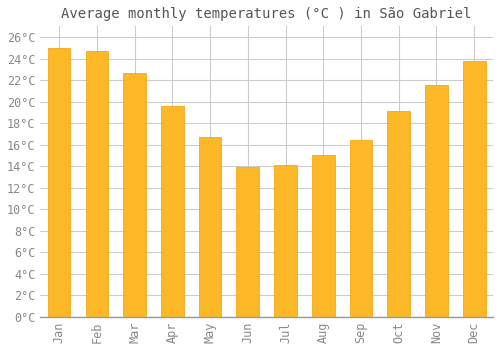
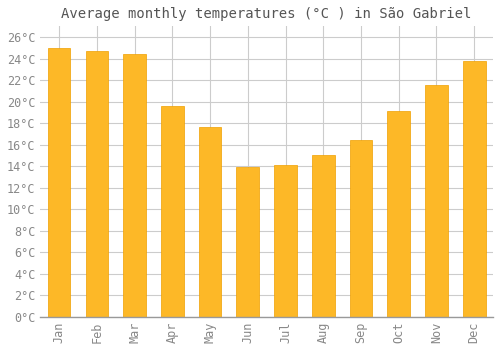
Mar: 22.7°C -> 24.4°C
May: 16.7°C -> 17.6°C
